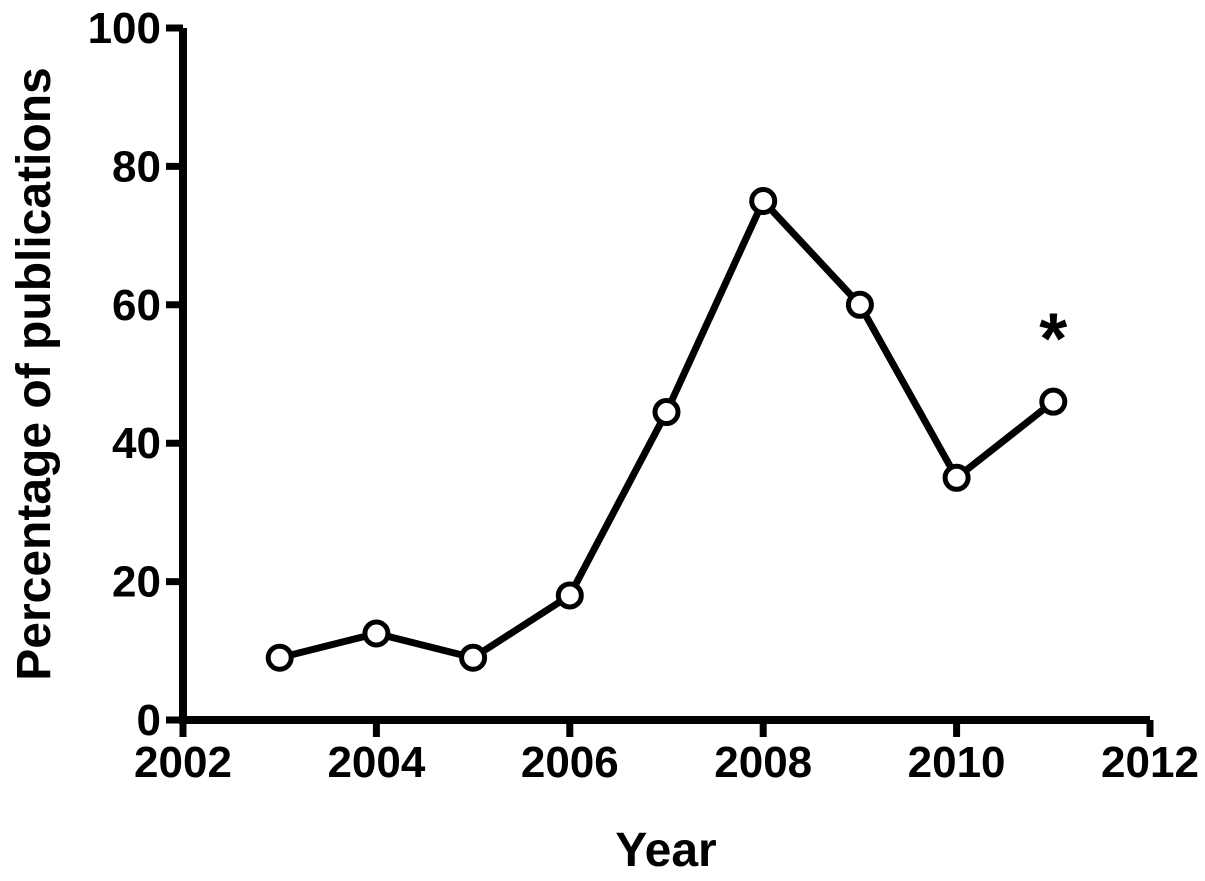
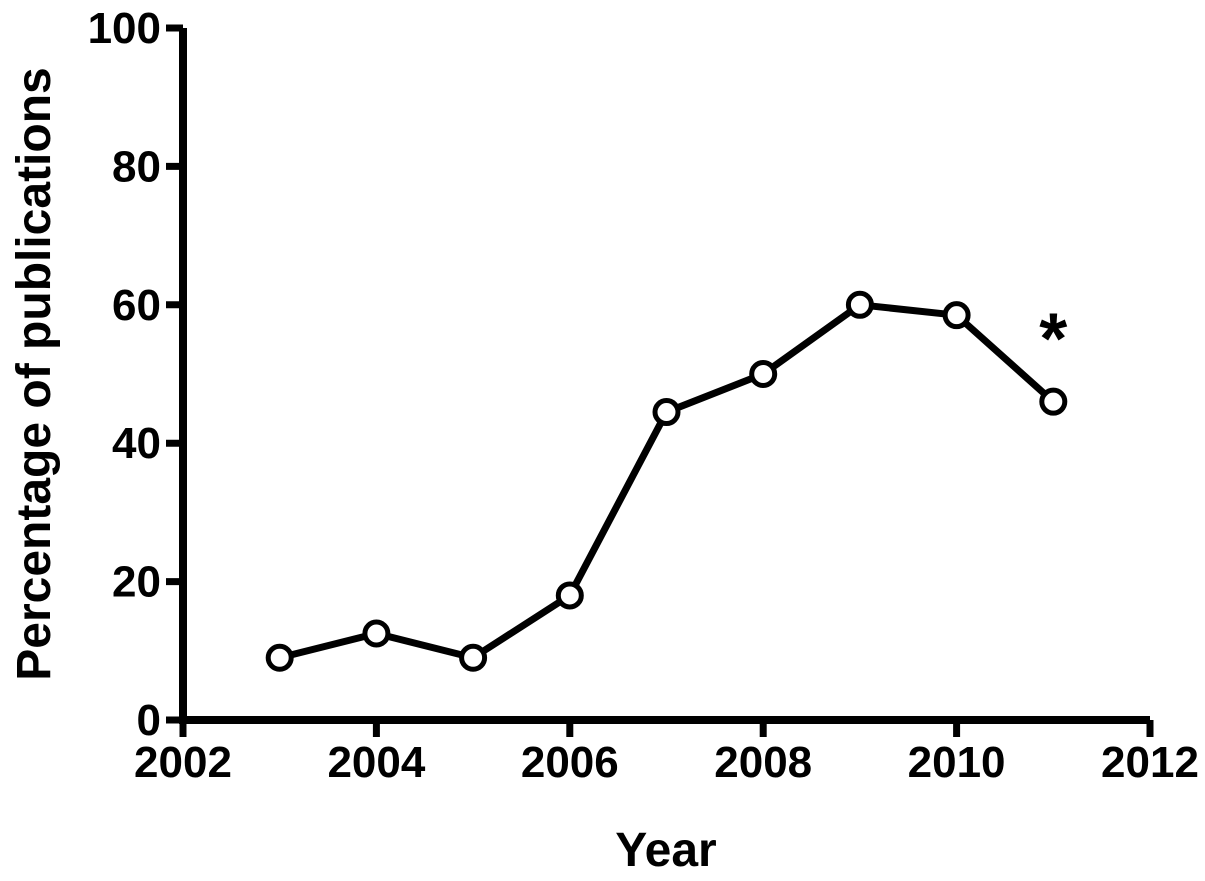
2008: 75 -> 50
2010: 35 -> 58
